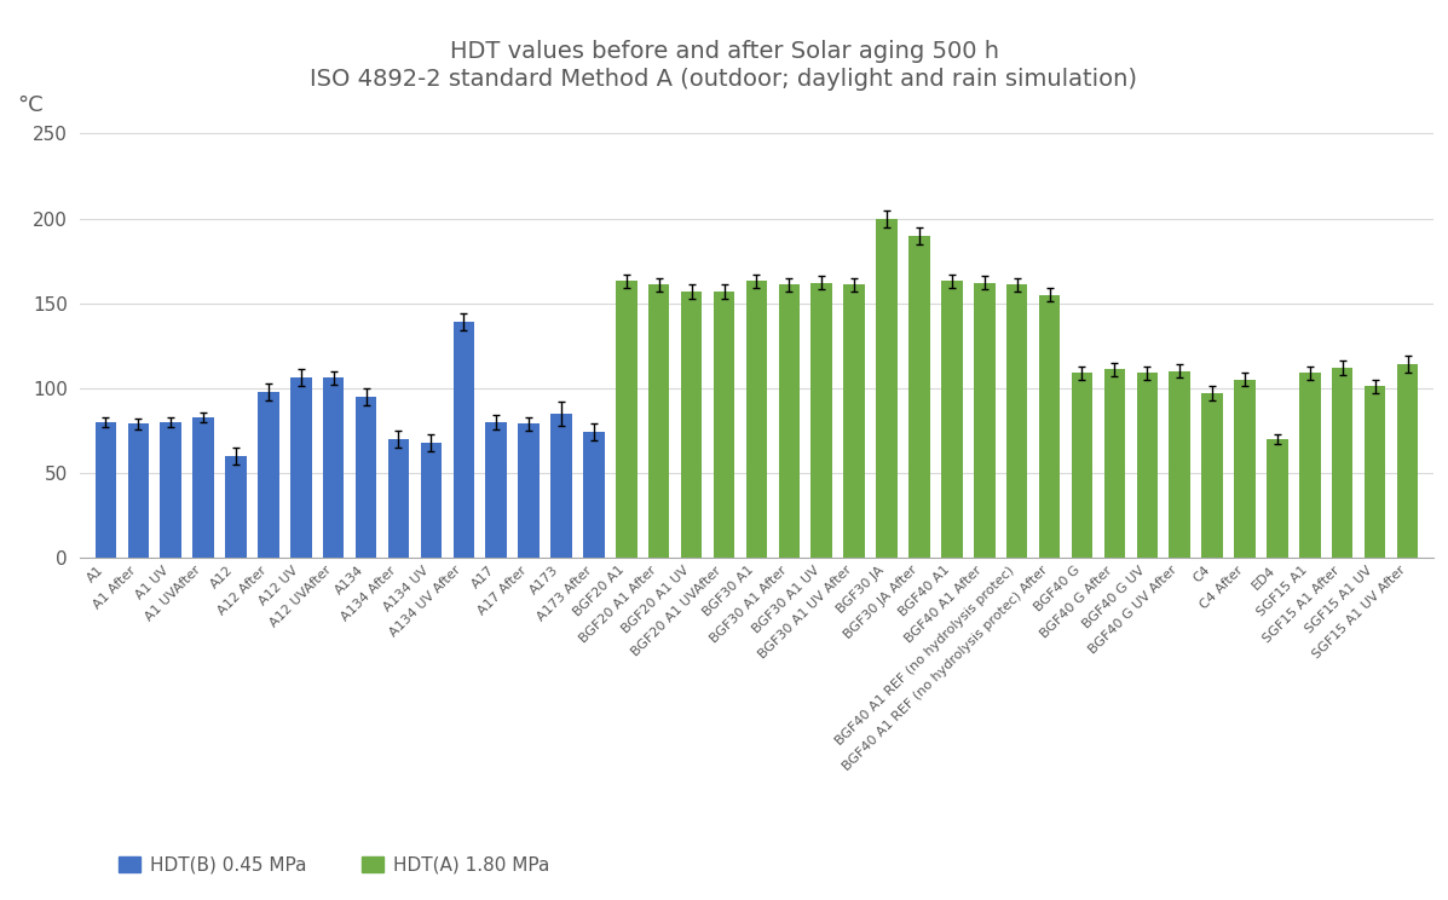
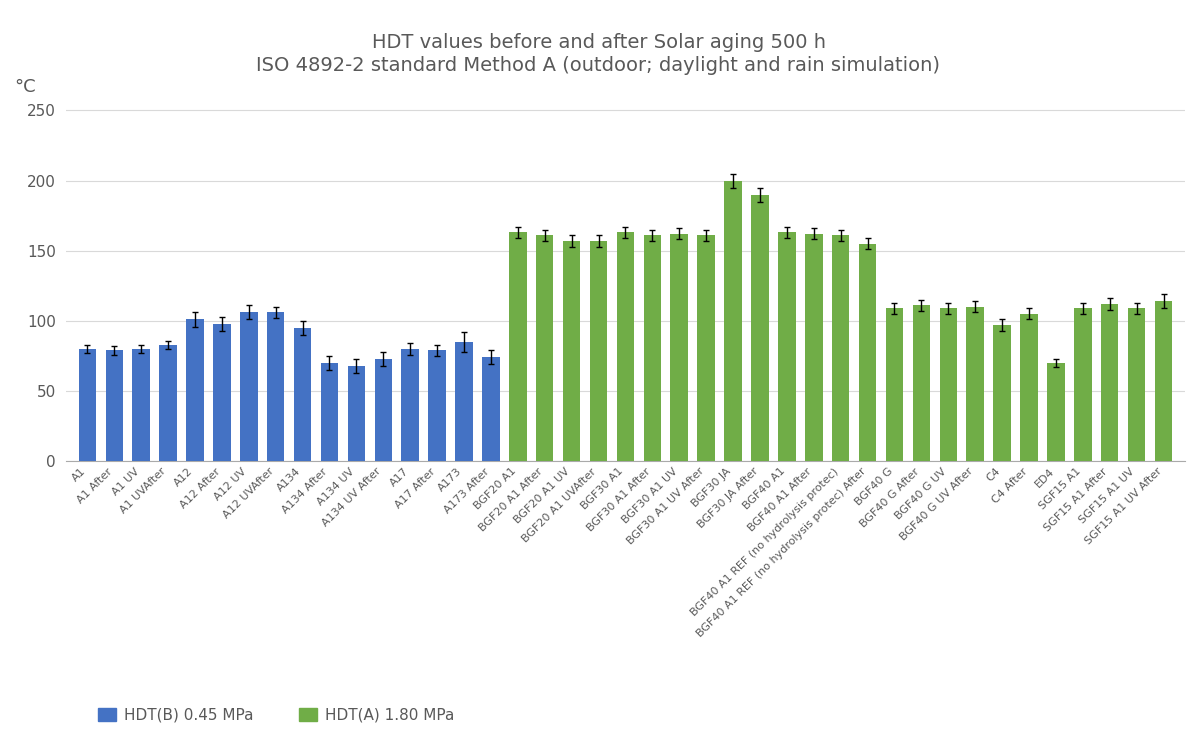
A12: 60 -> 101
A134 UV After: 139 -> 73
SGF15 A1 UV: 101 -> 109
